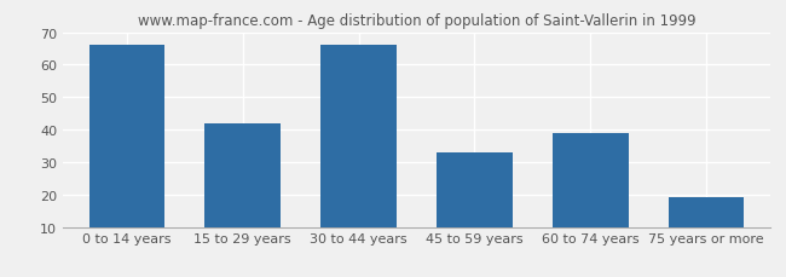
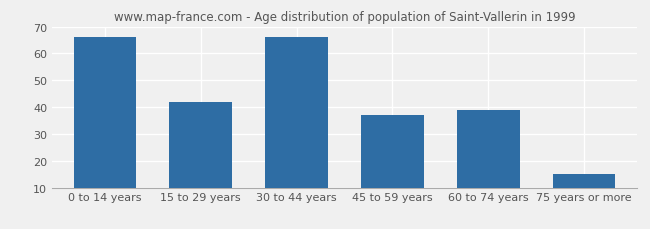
45 to 59 years: 33 -> 37
75 years or more: 19 -> 15
